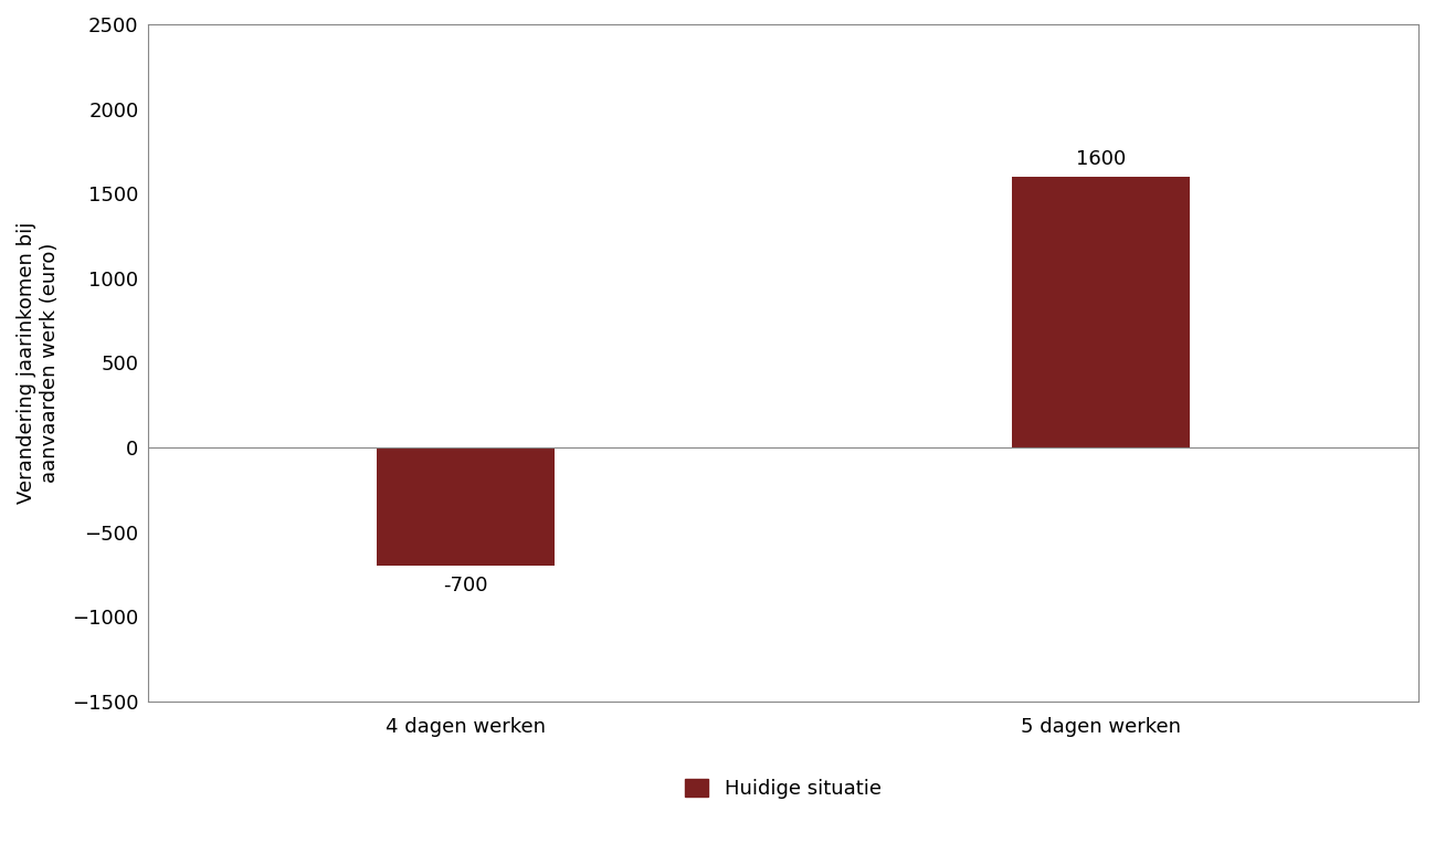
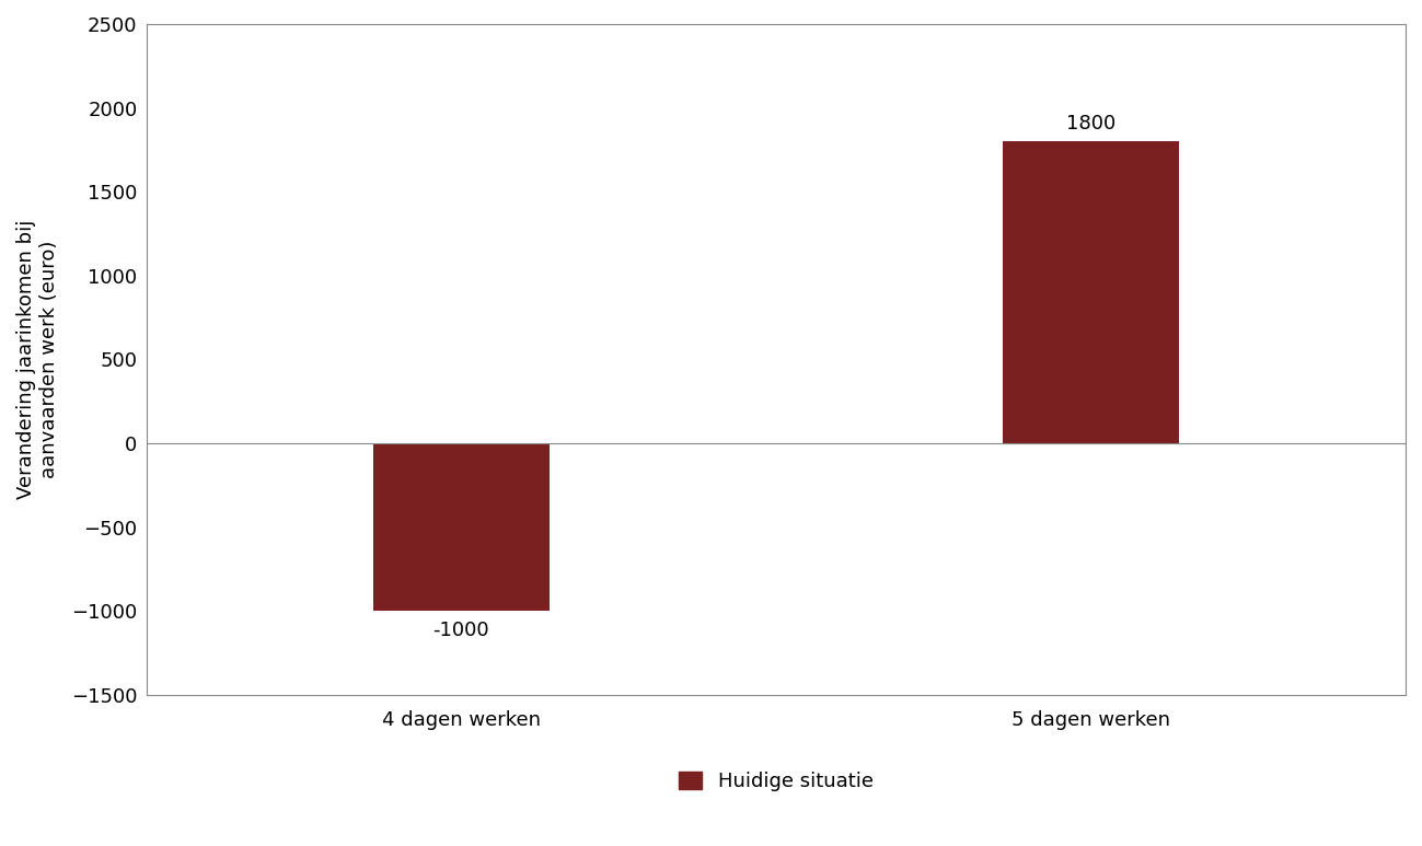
4 dagen werken: -700 -> -1000
5 dagen werken: 1600 -> 1800
